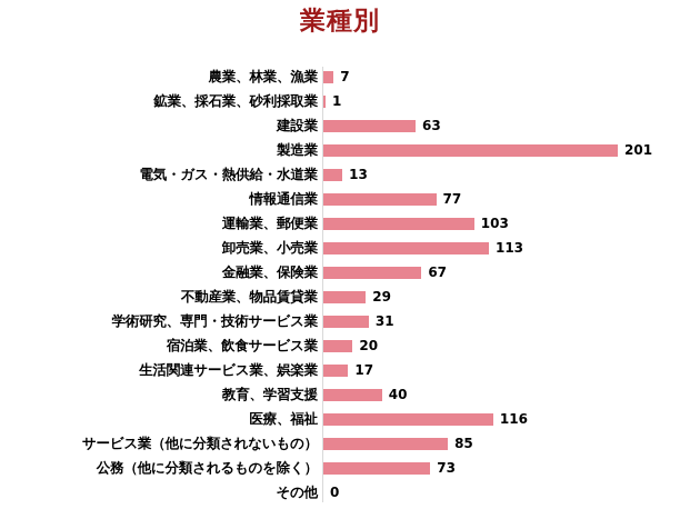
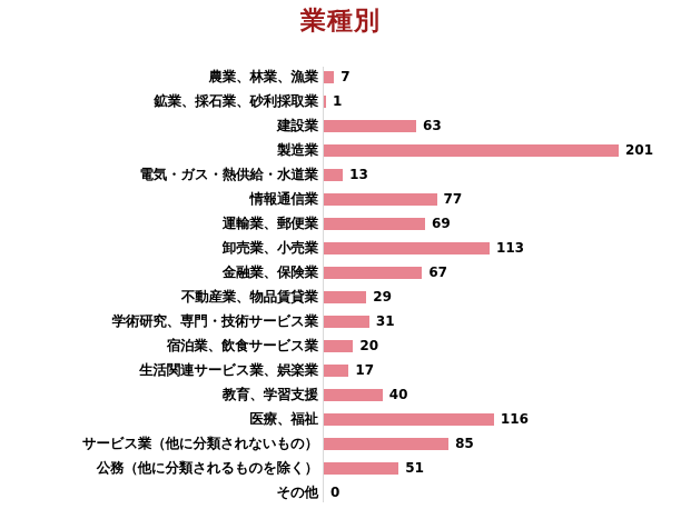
運輸業、郵便業: 103 -> 69
公務（他に分類されるものを除く）: 73 -> 51
